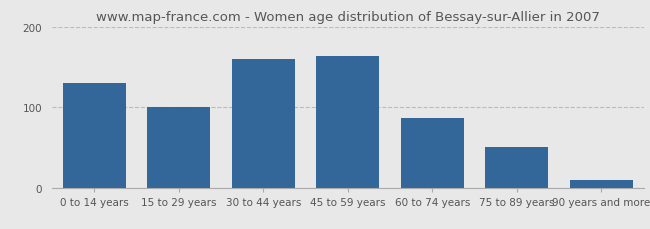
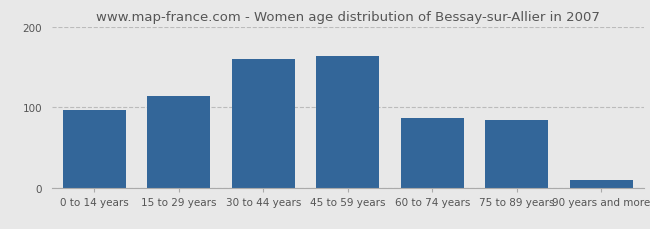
0 to 14 years: 130 -> 96
15 to 29 years: 100 -> 114
75 to 89 years: 50 -> 84
